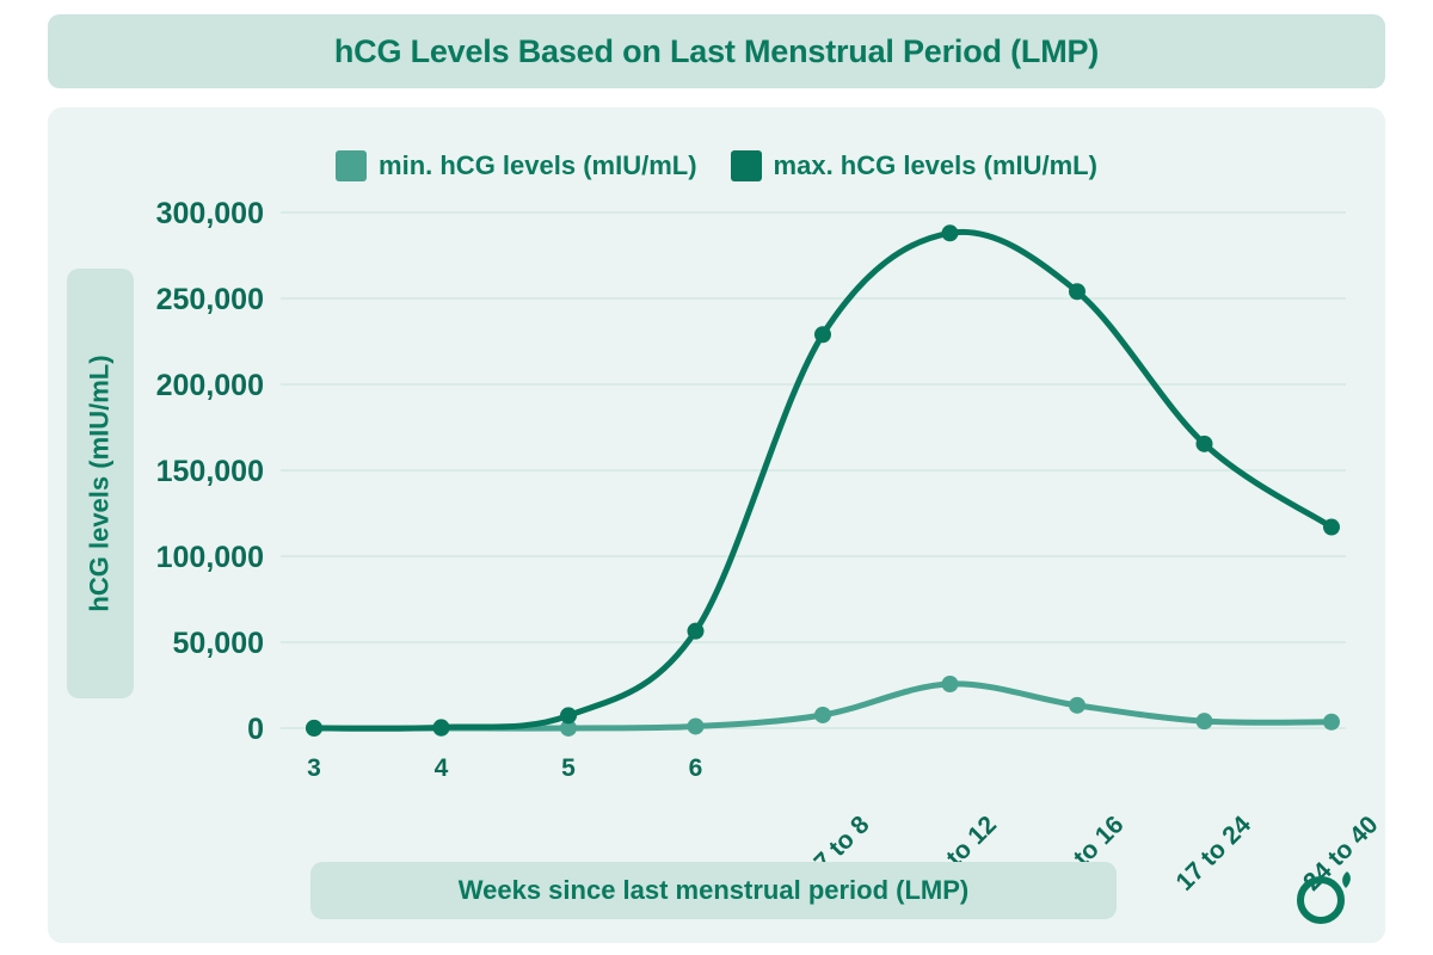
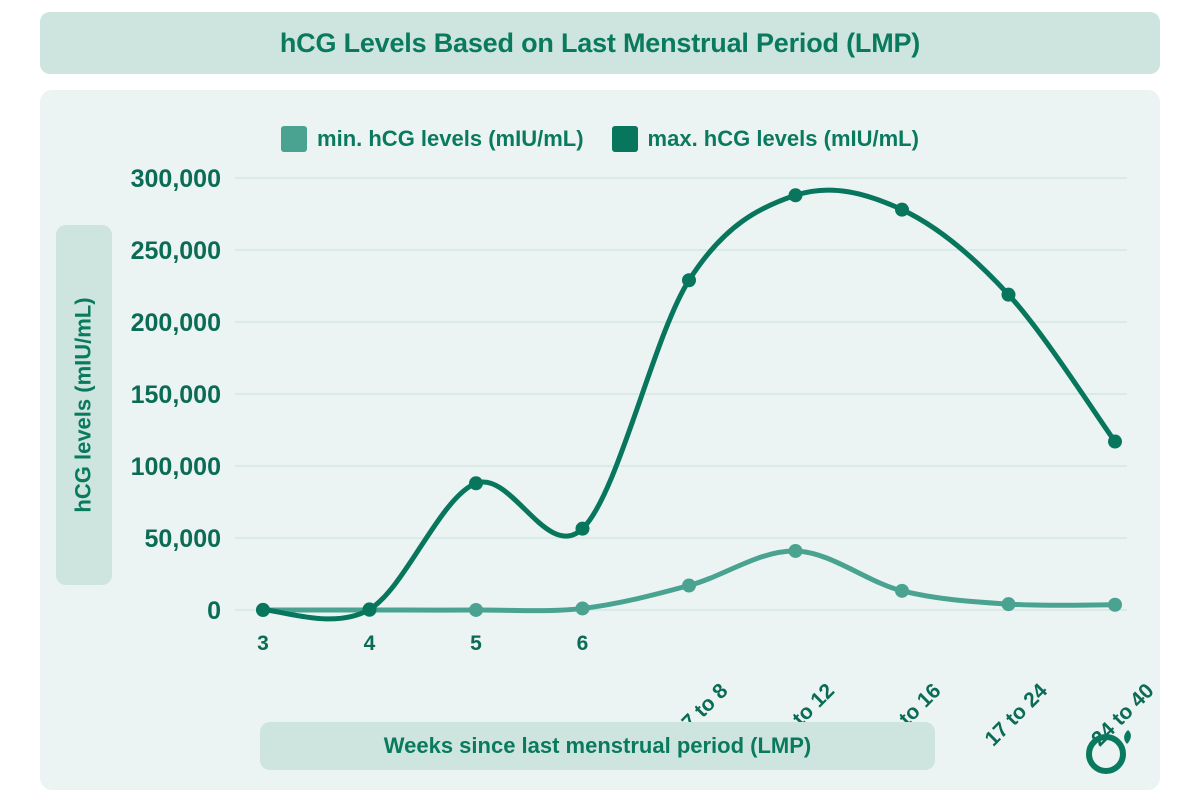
max. hCG levels (mIU/mL)/5: 7000 -> 88000
min. hCG levels (mIU/mL)/7 to 8: 8000 -> 17000
min. hCG levels (mIU/mL)/9 to 12: 26000 -> 41000
max. hCG levels (mIU/mL)/13 to 16: 254000 -> 278000
max. hCG levels (mIU/mL)/17 to 24: 165000 -> 219000
